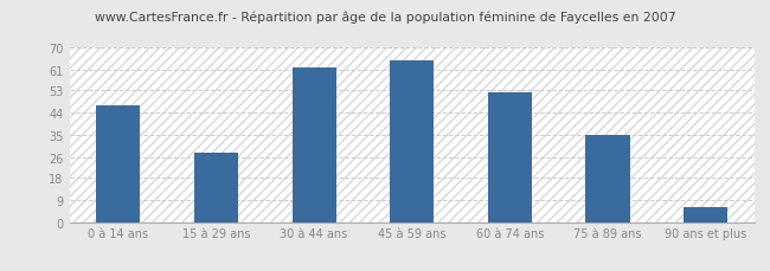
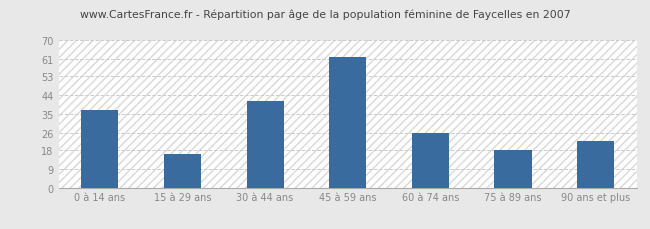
0 à 14 ans: 47 -> 37
15 à 29 ans: 28 -> 16
30 à 44 ans: 62 -> 41
45 à 59 ans: 65 -> 62
60 à 74 ans: 52 -> 26
75 à 89 ans: 35 -> 18
90 ans et plus: 6 -> 22
